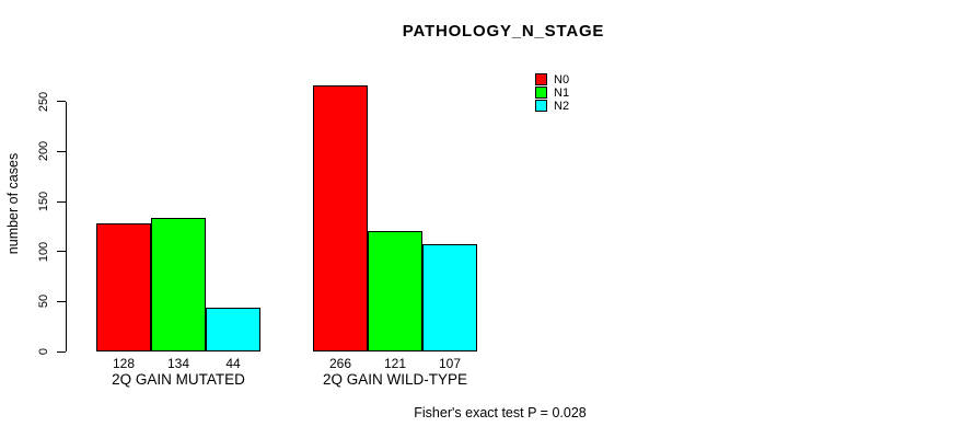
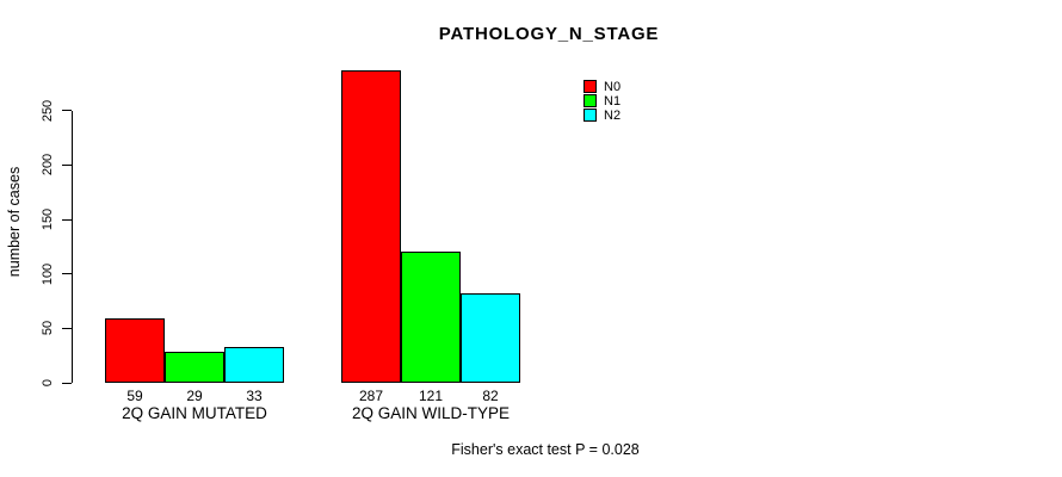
N0/2Q GAIN MUTATED: 128 -> 59
N1/2Q GAIN MUTATED: 134 -> 29
N2/2Q GAIN MUTATED: 44 -> 33
N0/2Q GAIN WILD-TYPE: 266 -> 287
N2/2Q GAIN WILD-TYPE: 107 -> 82
